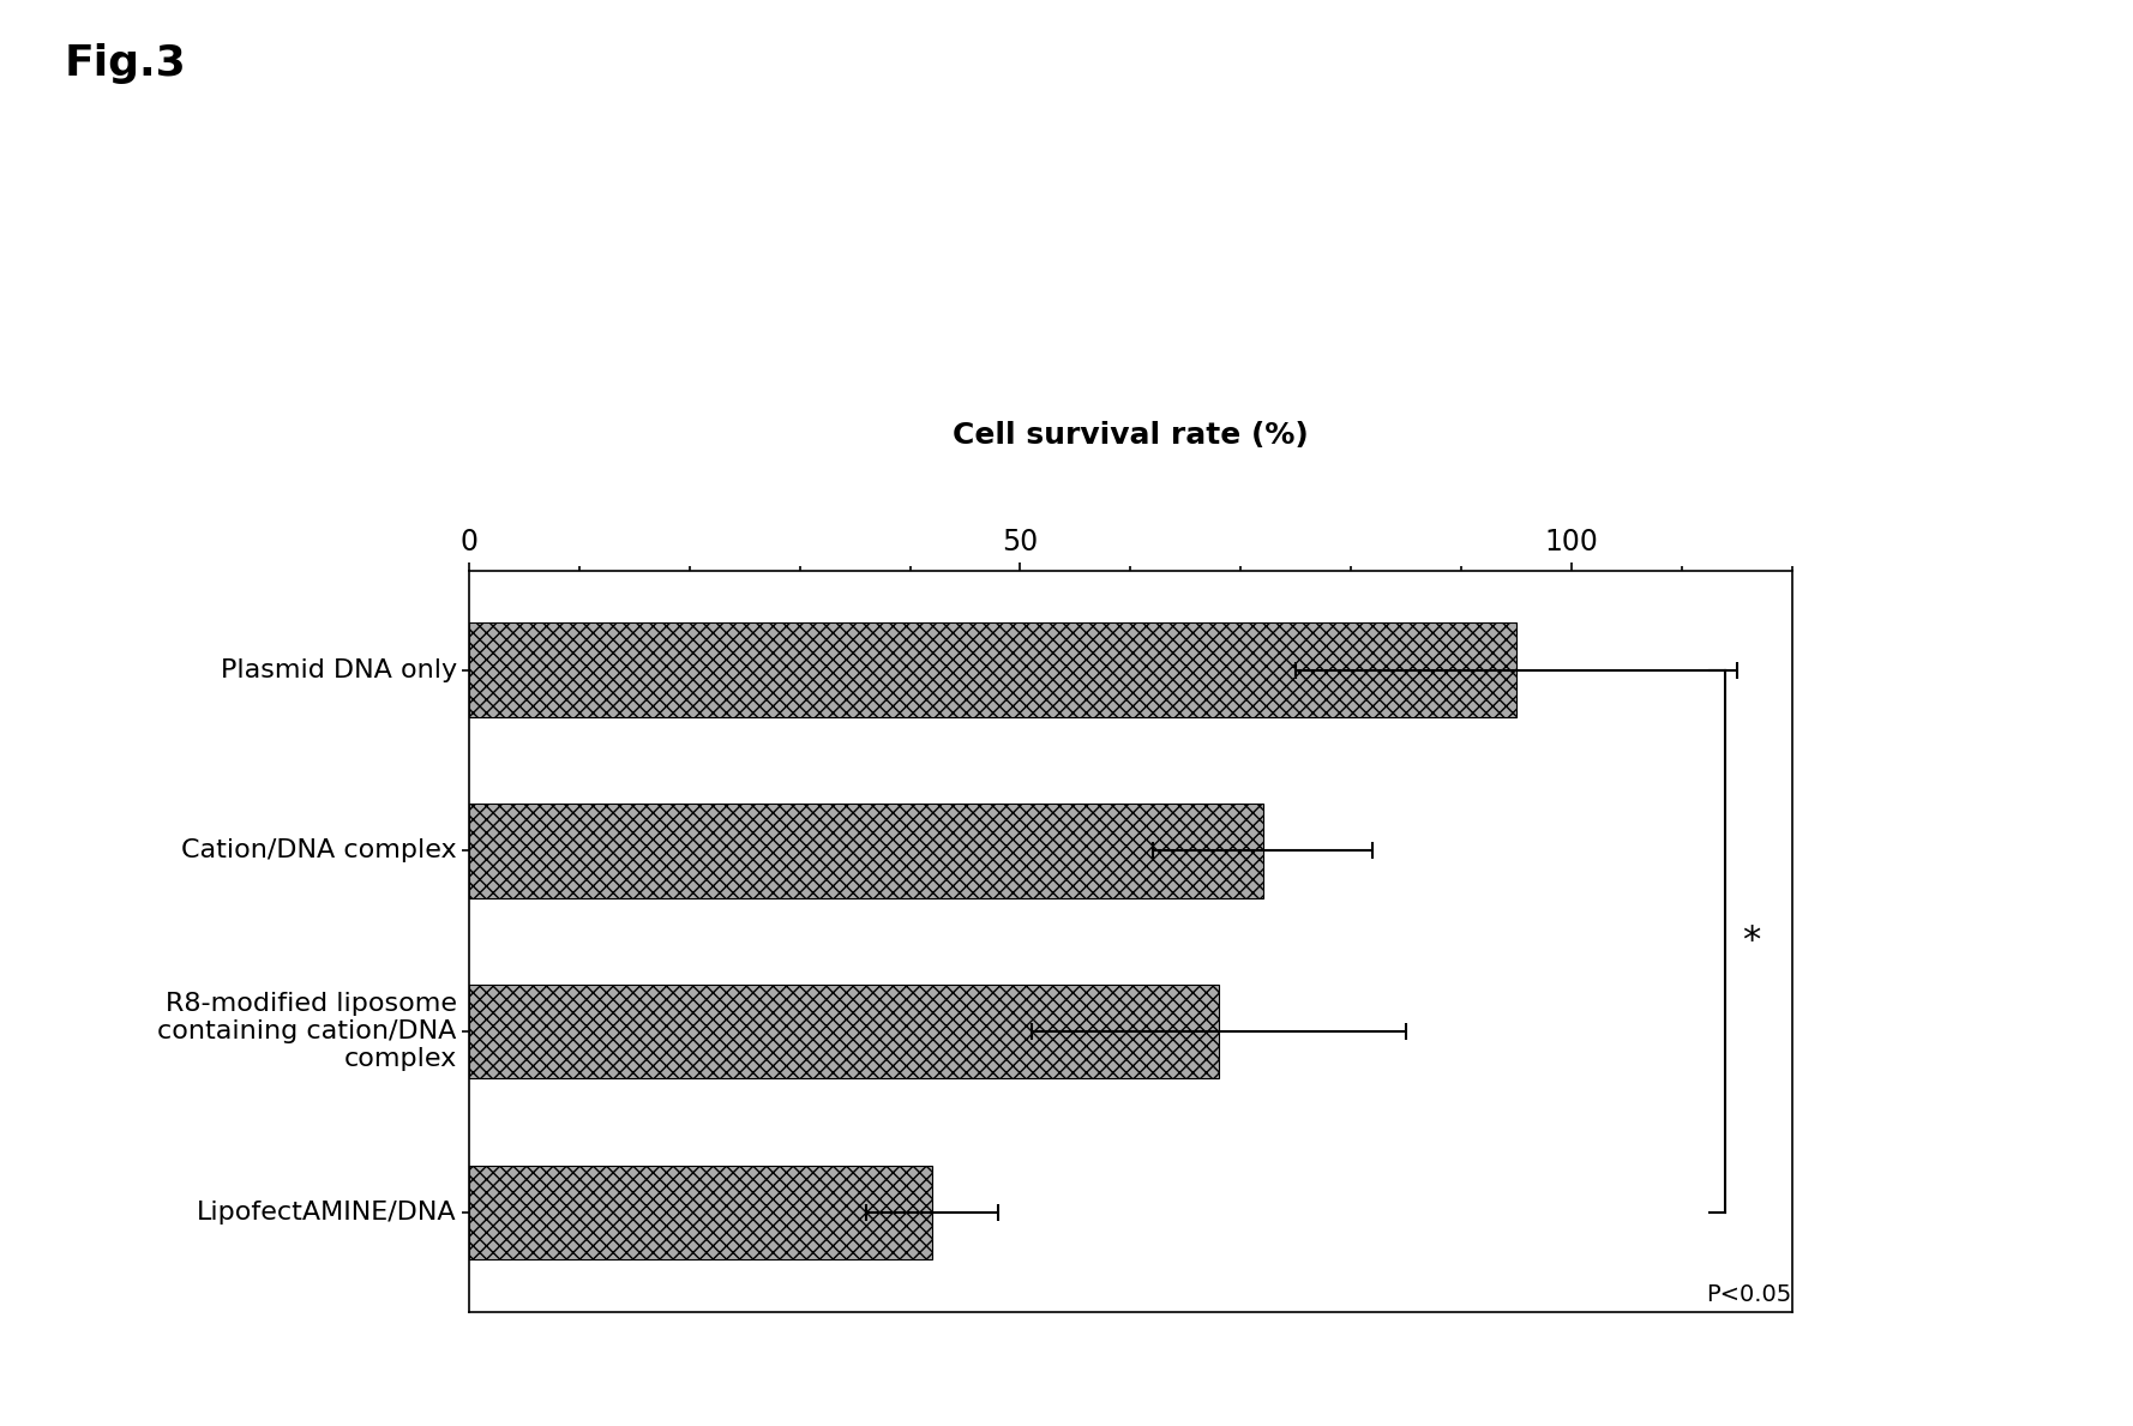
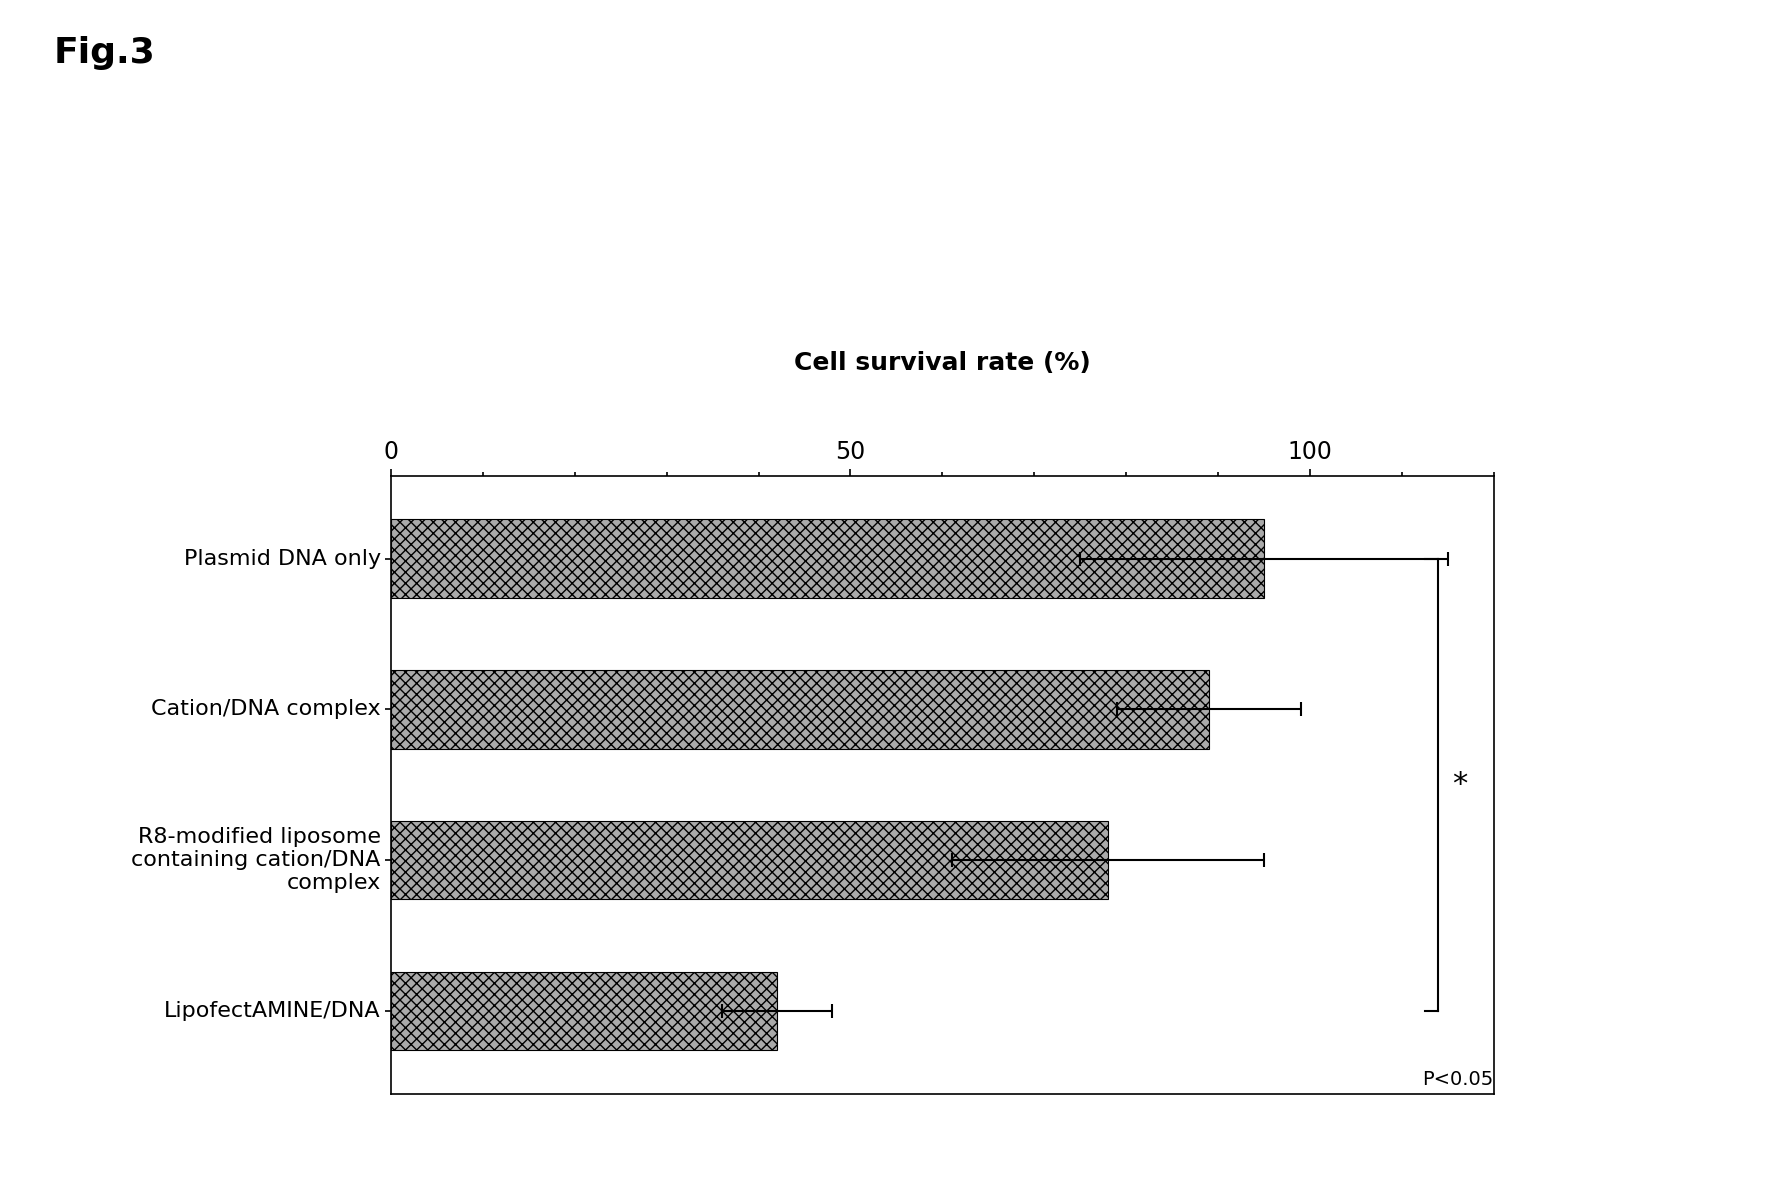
Cation/DNA complex: 72 -> 89
R8-modified liposome containing cation/DNA complex: 68 -> 78
